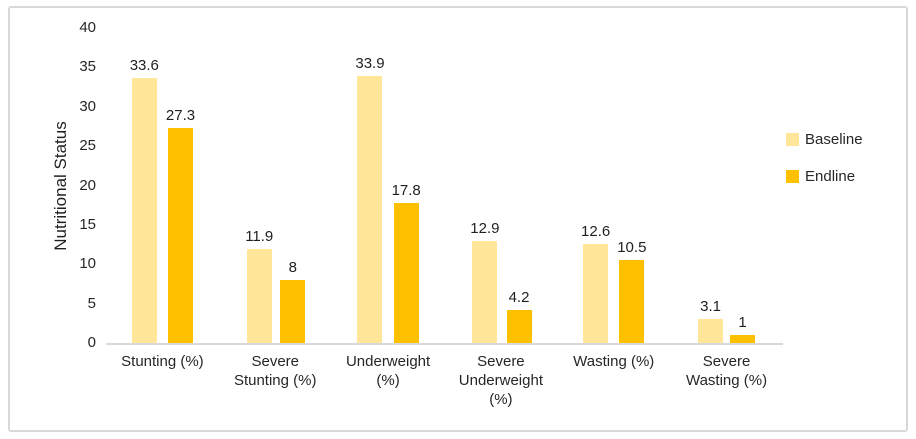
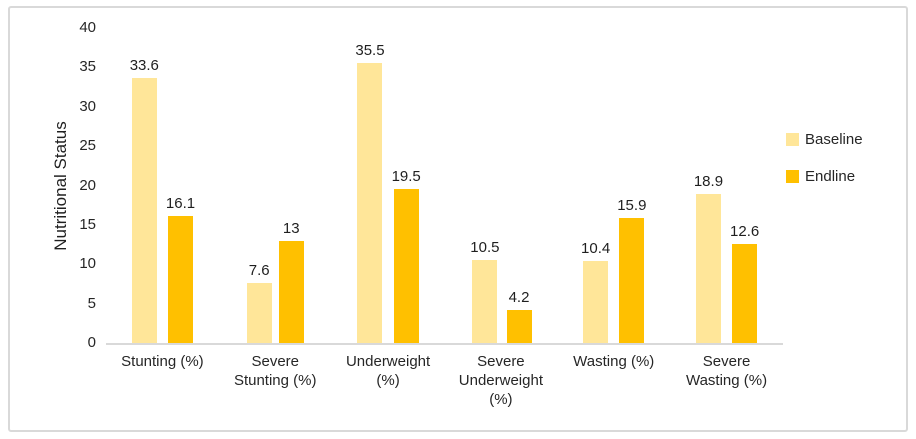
Endline/Stunting (%): 27.3 -> 16.1
Baseline/Severe Stunting (%): 11.9 -> 7.6
Endline/Severe Stunting (%): 8 -> 13
Baseline/Underweight (%): 33.9 -> 35.5
Endline/Underweight (%): 17.8 -> 19.5
Baseline/Severe Underweight (%): 12.9 -> 10.5
Baseline/Wasting (%): 12.6 -> 10.4
Endline/Wasting (%): 10.5 -> 15.9
Baseline/Severe Wasting (%): 3.1 -> 18.9
Endline/Severe Wasting (%): 1 -> 12.6
